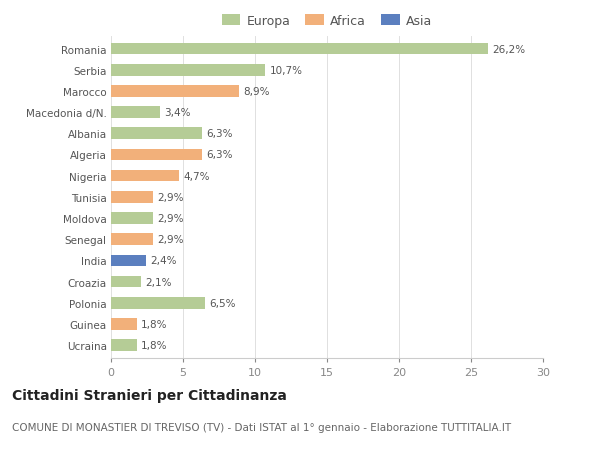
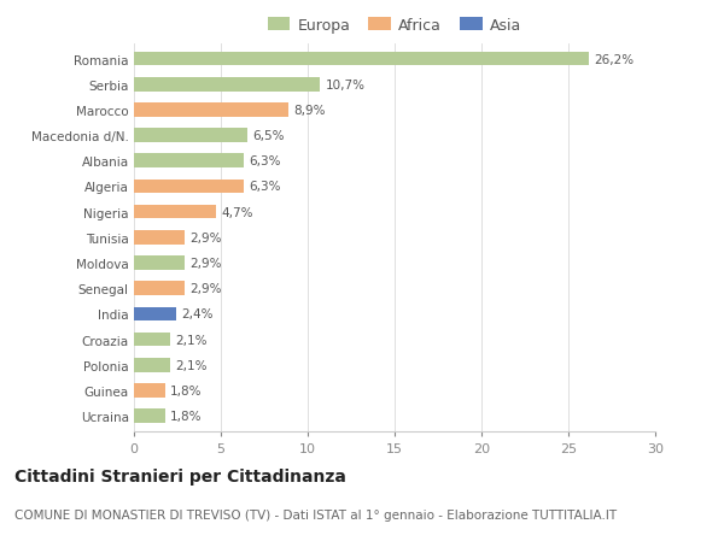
Macedonia d/N.: 3,4% -> 6,5%
Polonia: 6,5% -> 2,1%
